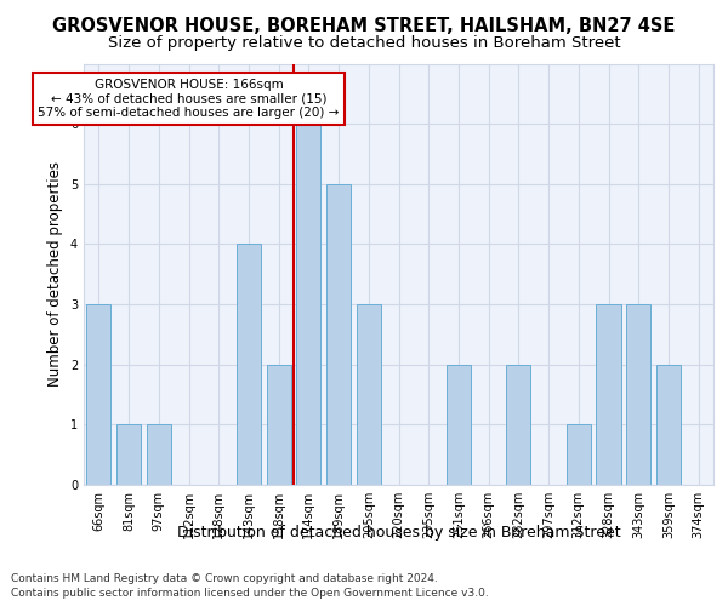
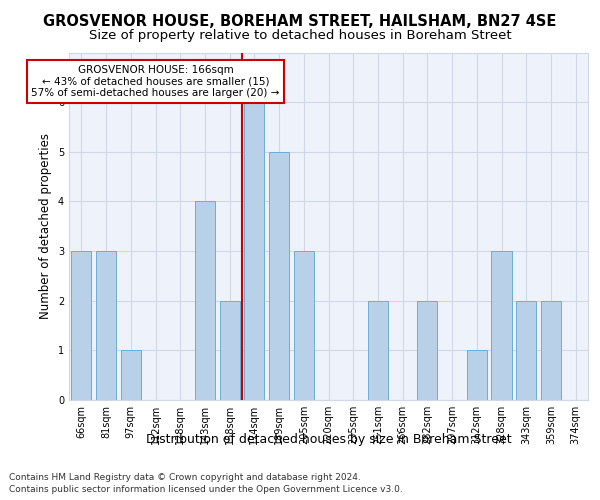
81sqm: 1 -> 3
343sqm: 3 -> 2
